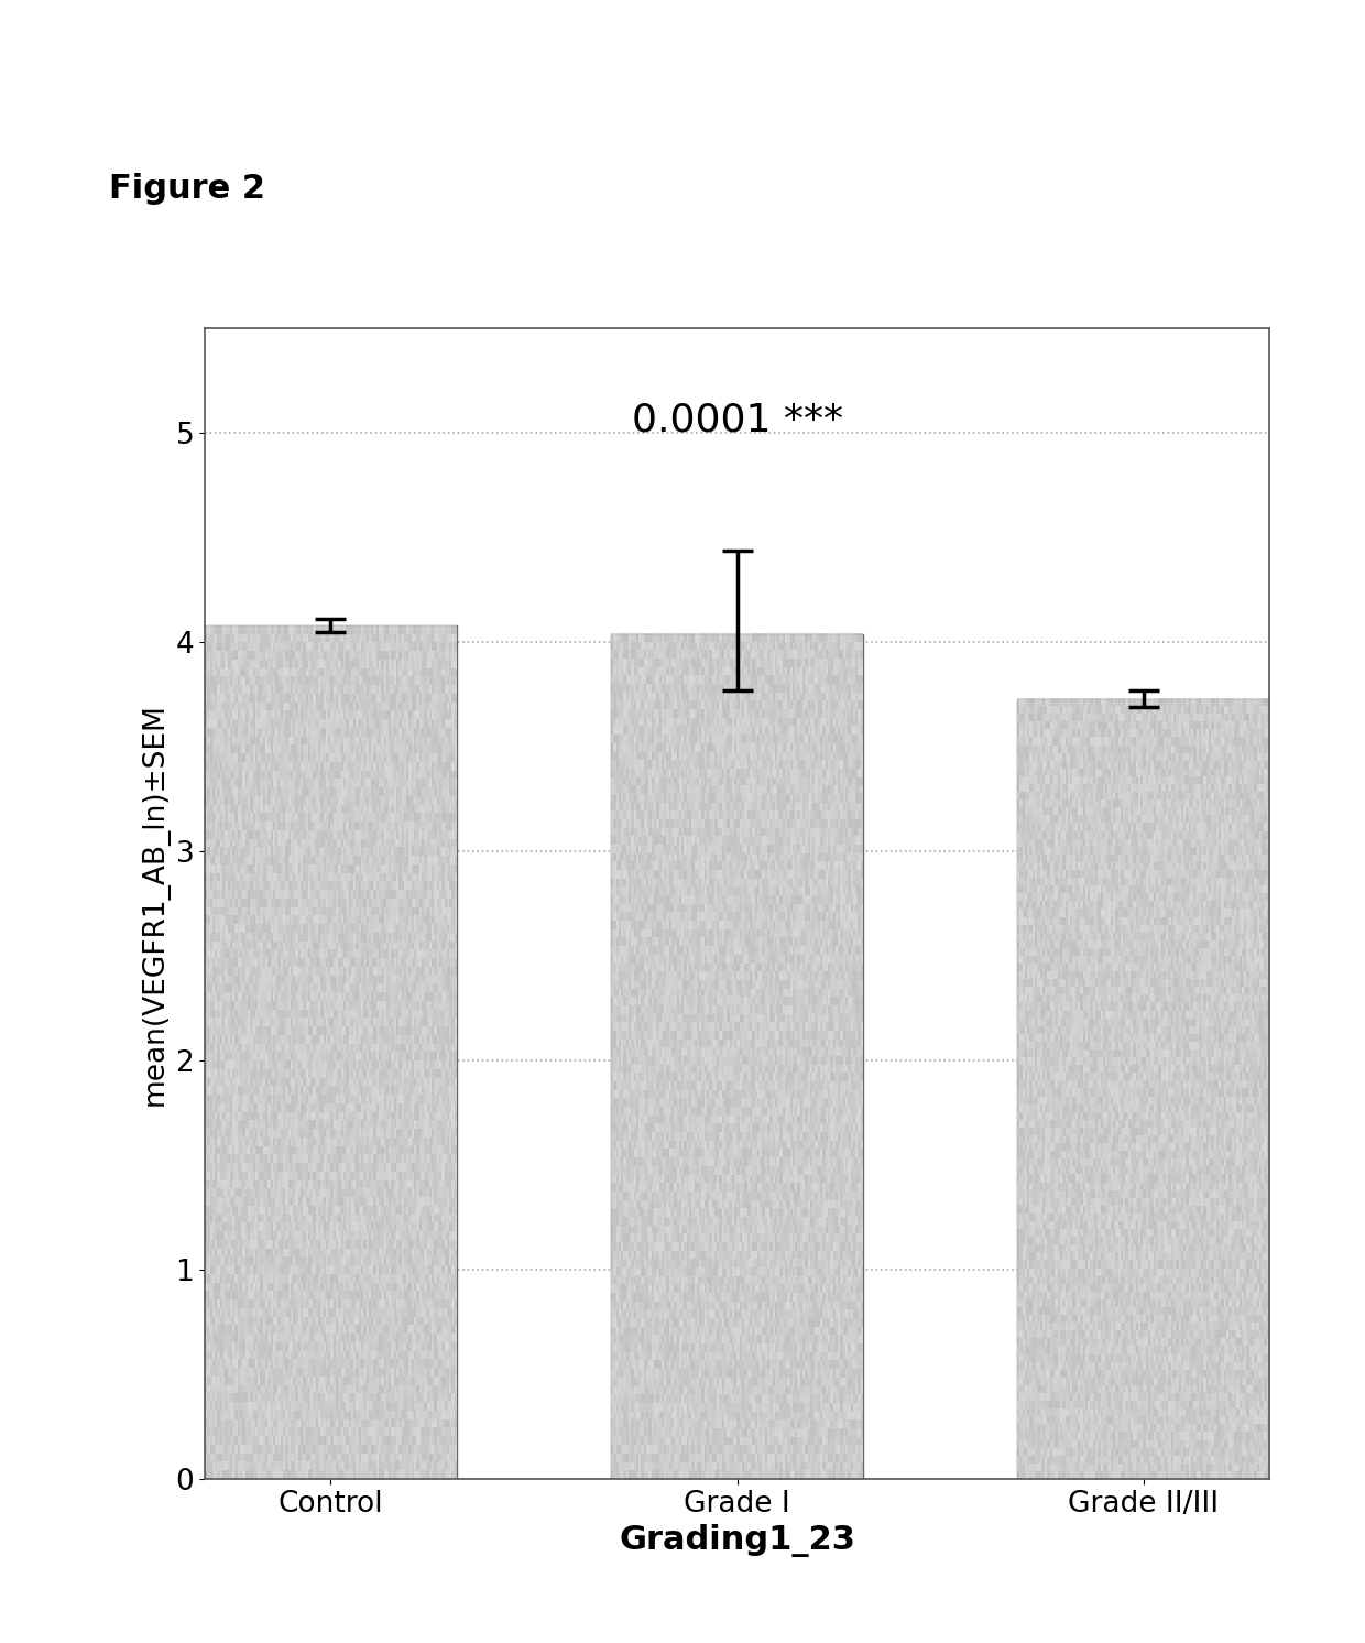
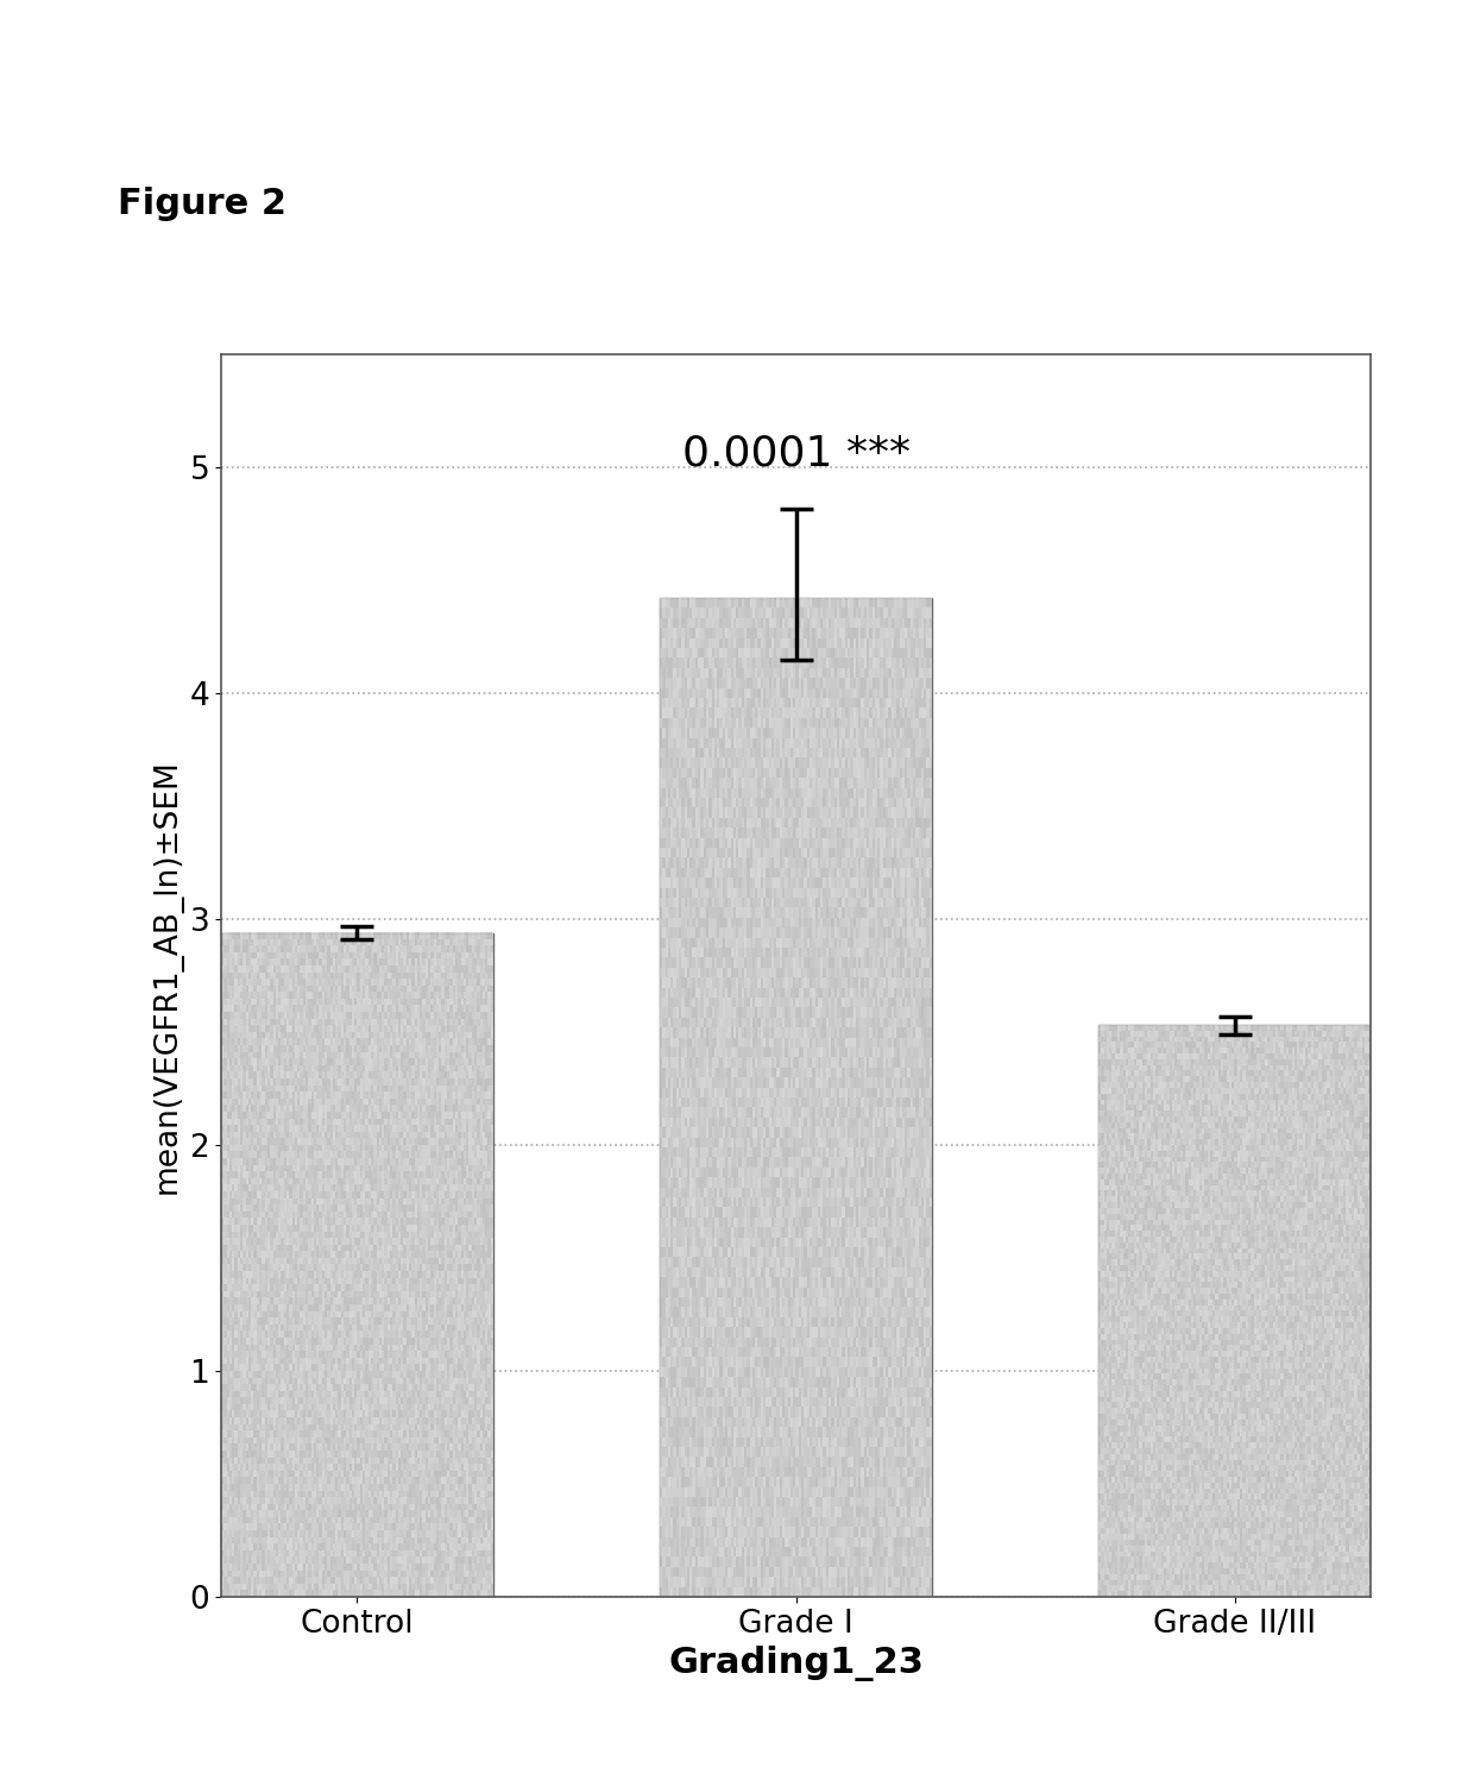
Control: 4.08 -> 2.94
Grade I: 4.04 -> 4.42
Grade II/III: 3.73 -> 2.53
